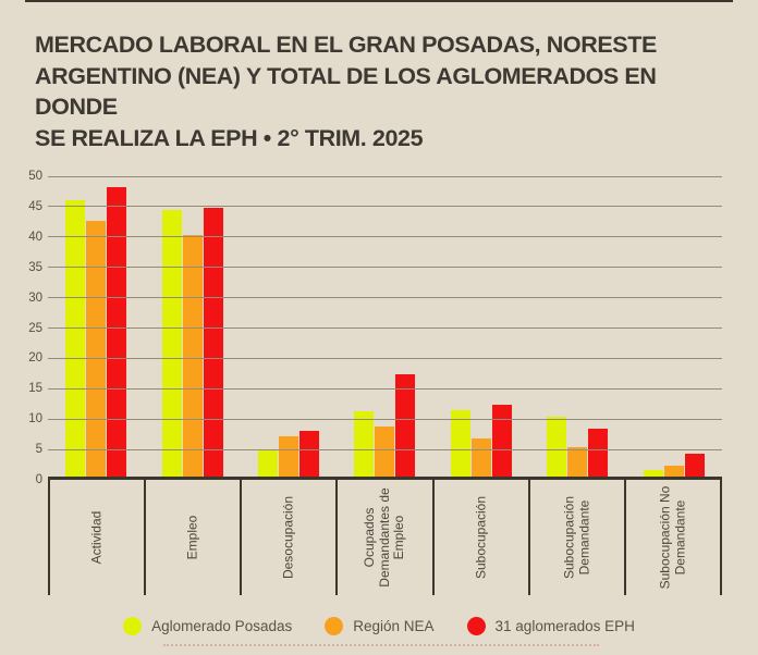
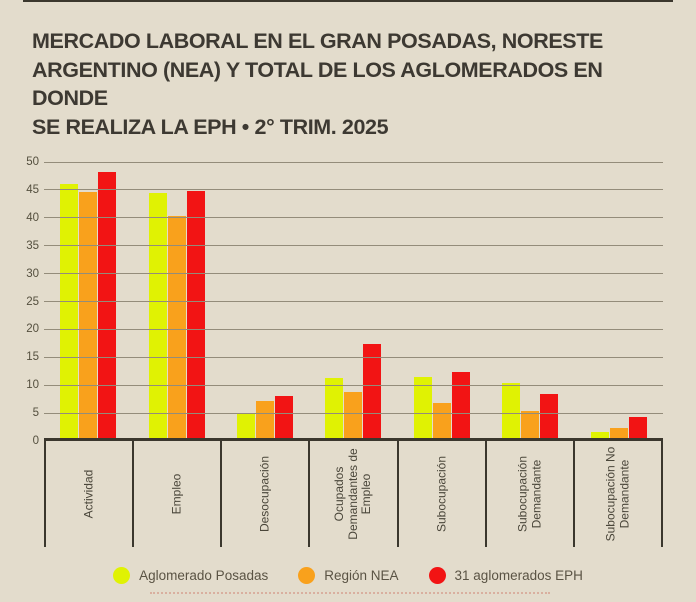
Región NEA/Actividad: 42 -> 44
